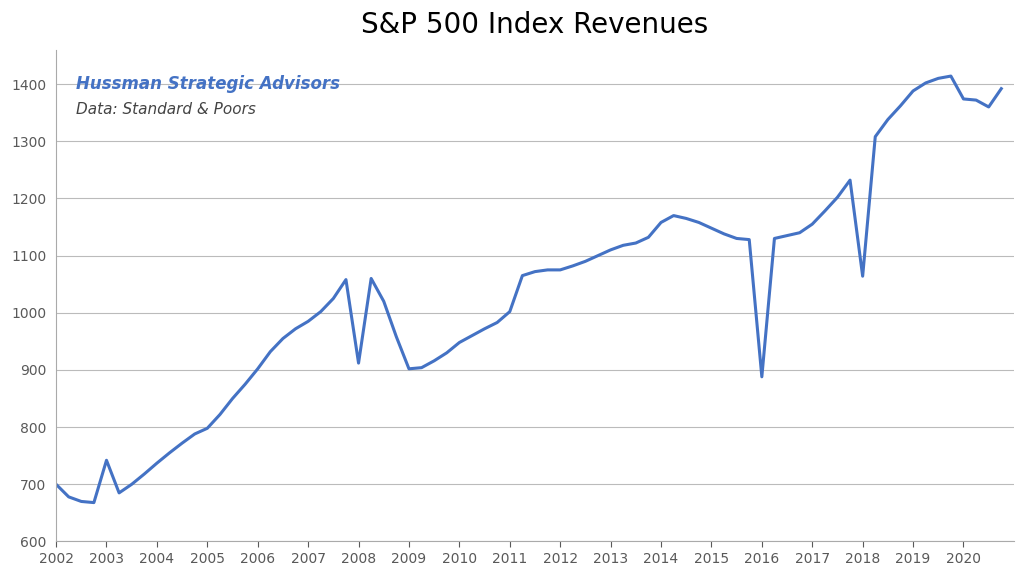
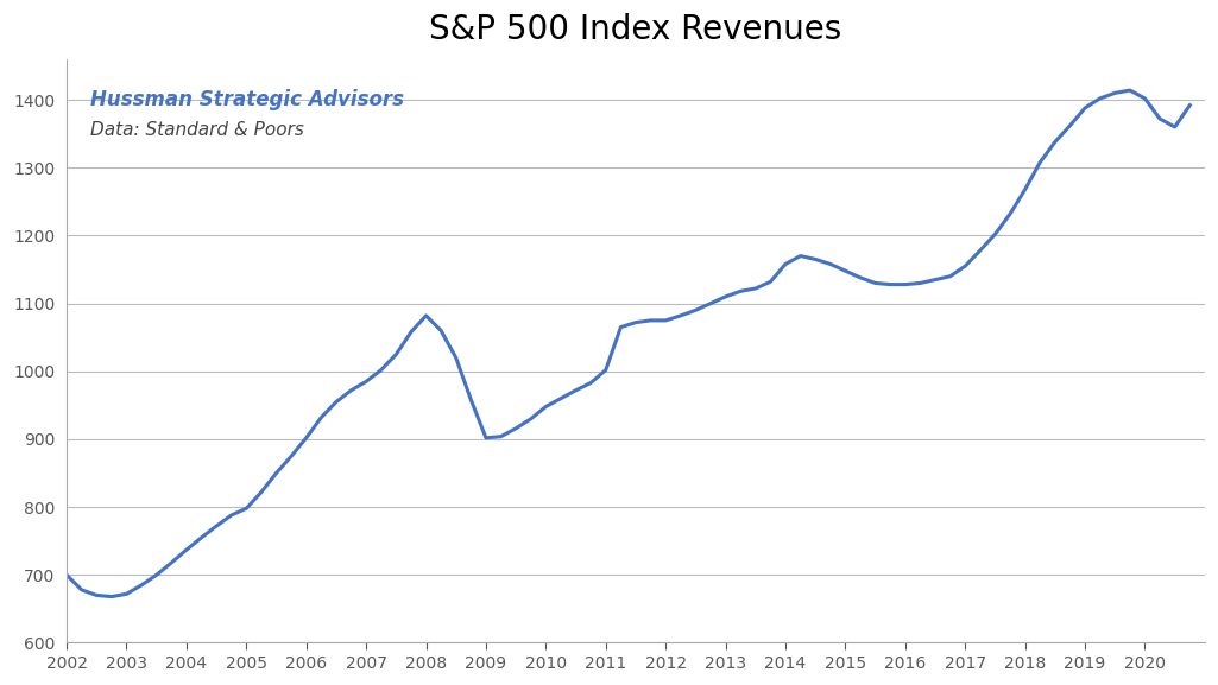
2003: 742 -> 672
2008: 912 -> 1082
2016: 888 -> 1128
2018: 1064 -> 1268
2020: 1374 -> 1402
